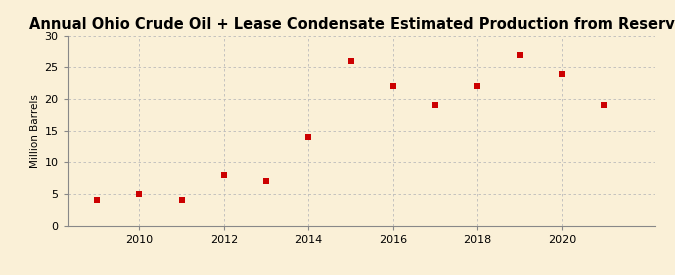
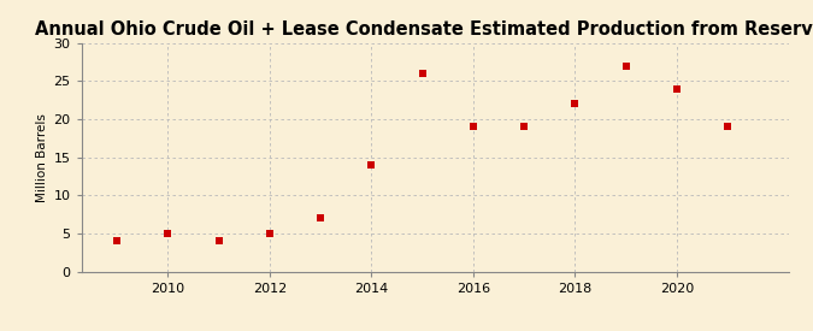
2012: 8 -> 5
2016: 22 -> 19
